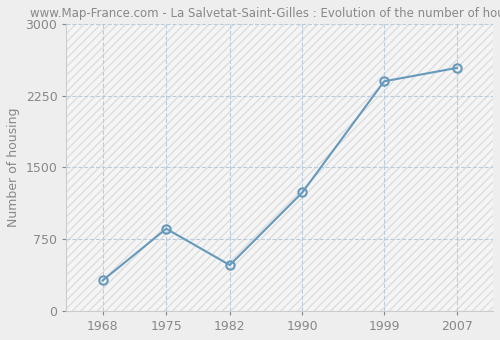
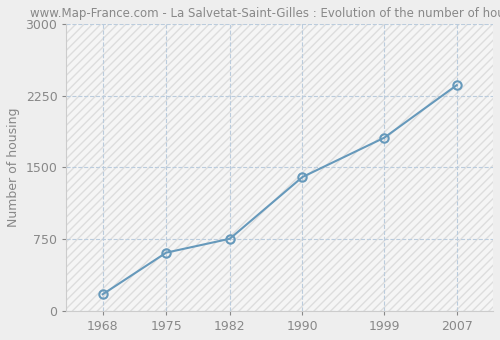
1968: 320 -> 180
1975: 860 -> 610
1982: 480 -> 760
1990: 1240 -> 1400
1999: 2400 -> 1810
2007: 2540 -> 2360
